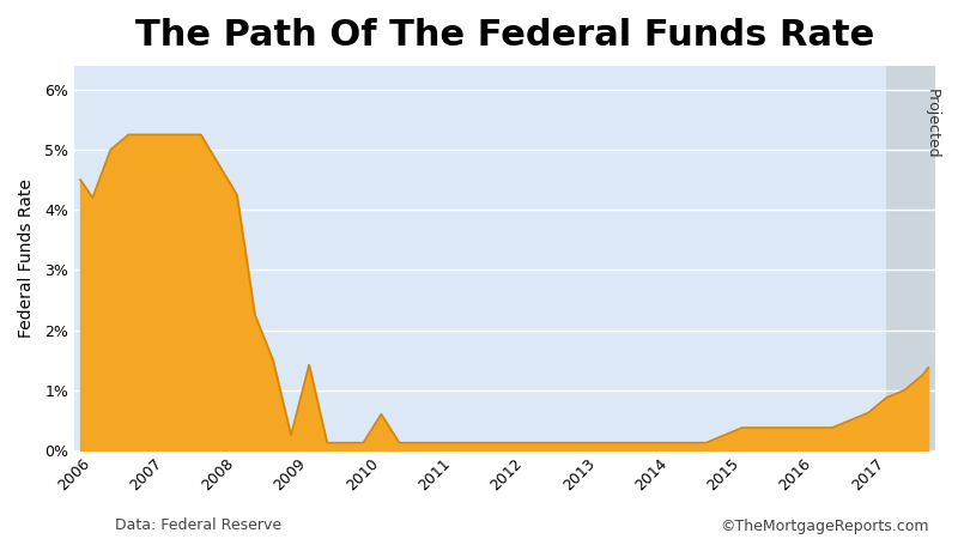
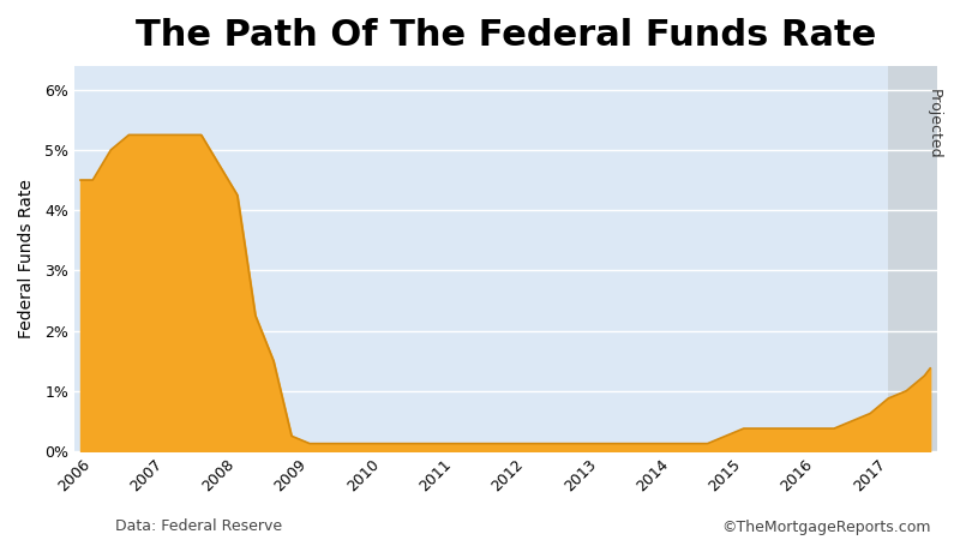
2006: 4.20% -> 4.50%
2009: 1.42% -> 0.12%
2010: 0.60% -> 0.12%
